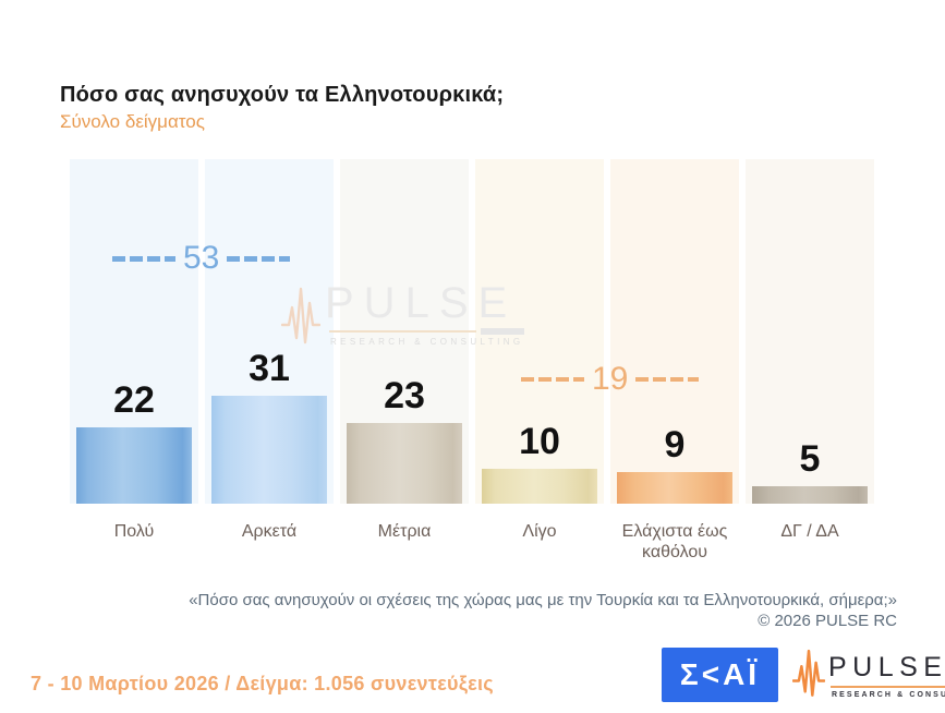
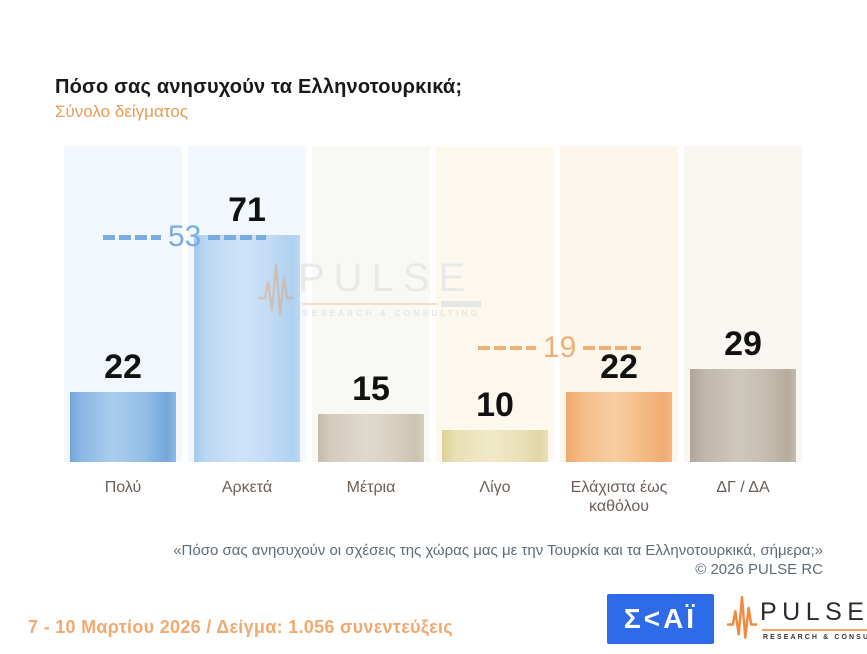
Αρκετά: 31 -> 71
Μέτρια: 23 -> 15
Ελάχιστα έως καθόλου: 9 -> 22
ΔΓ / ΔΑ: 5 -> 29
